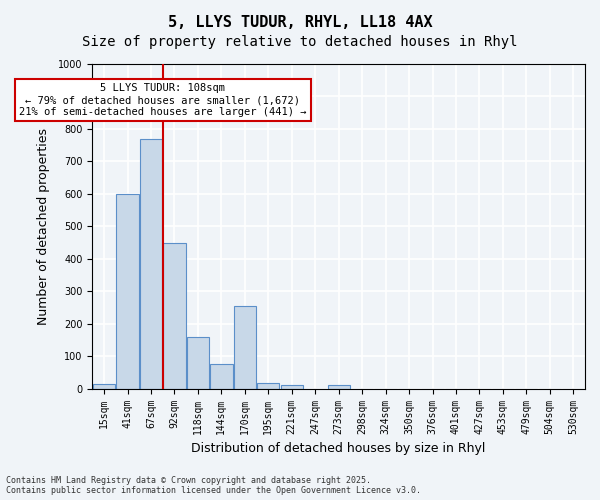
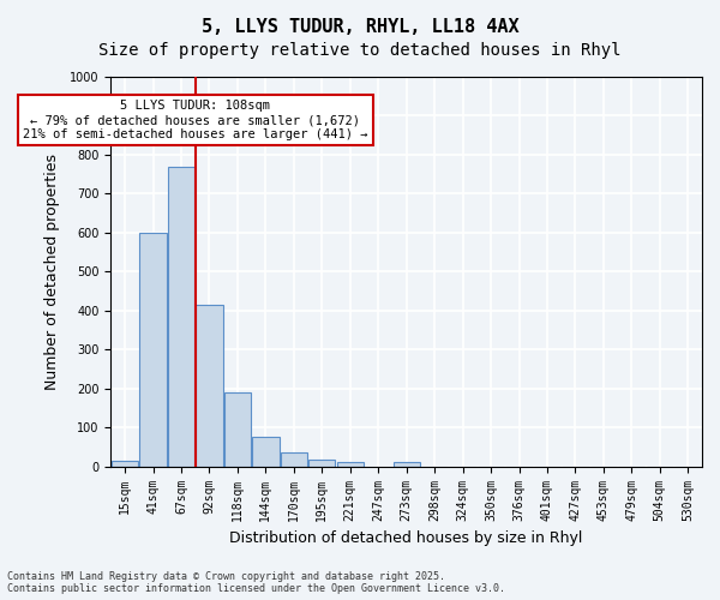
92sqm: 450 -> 415
118sqm: 160 -> 190
170sqm: 255 -> 37
